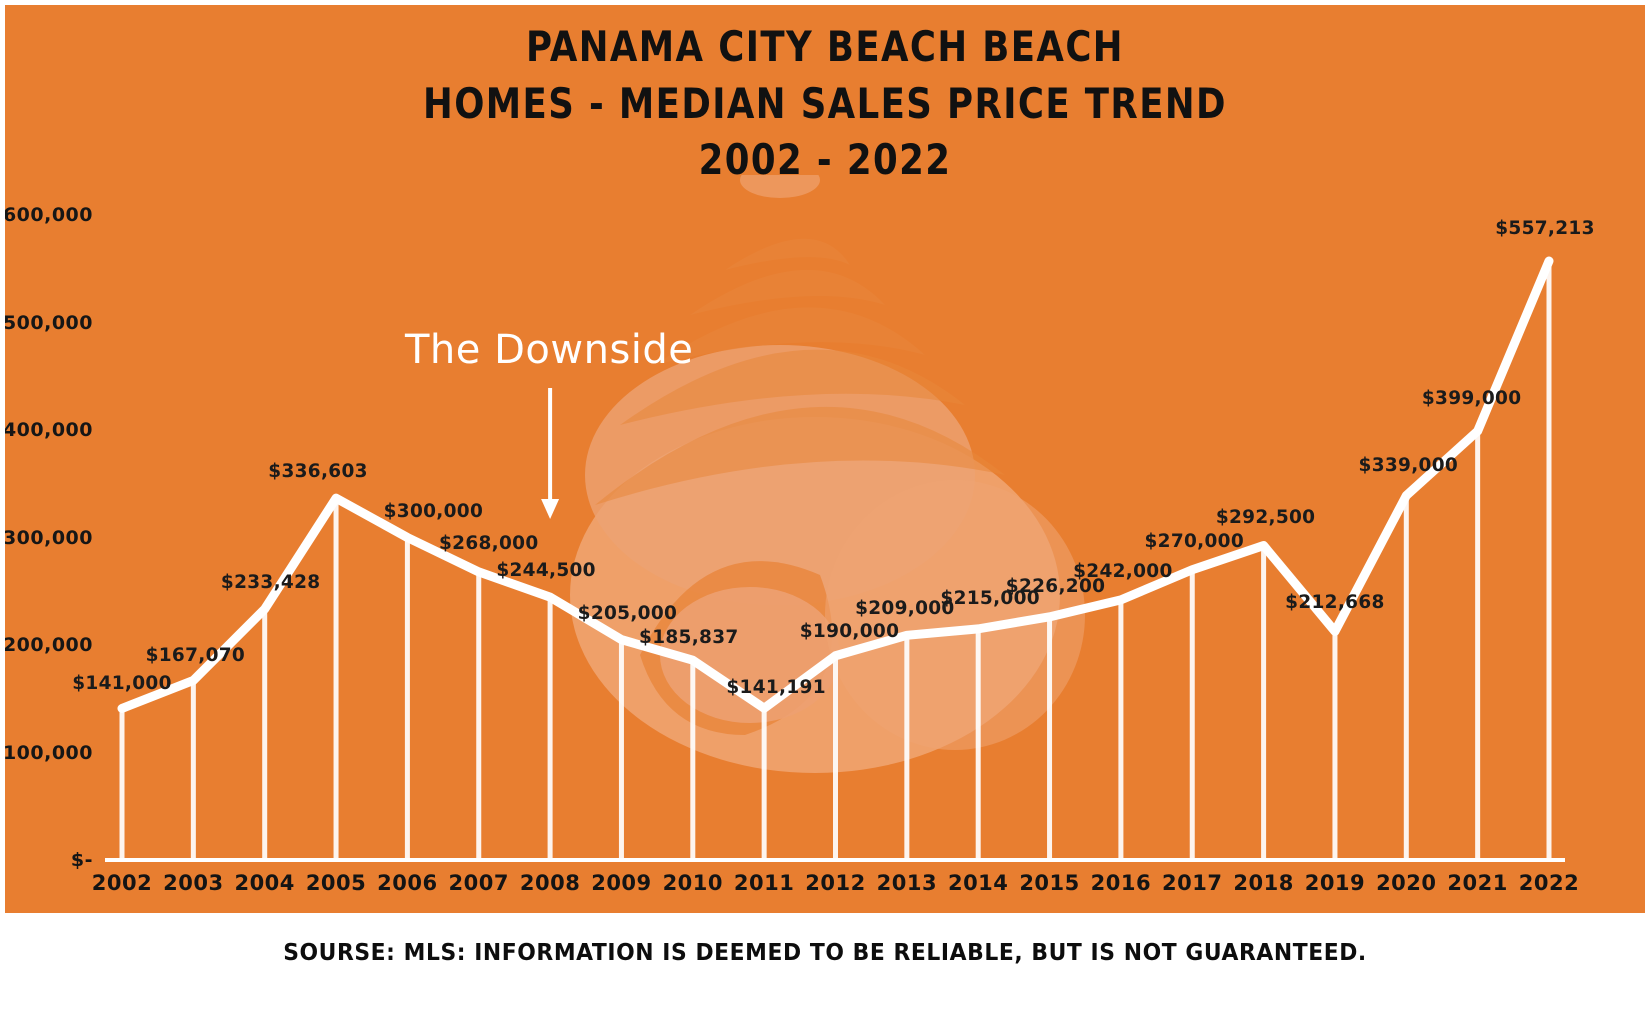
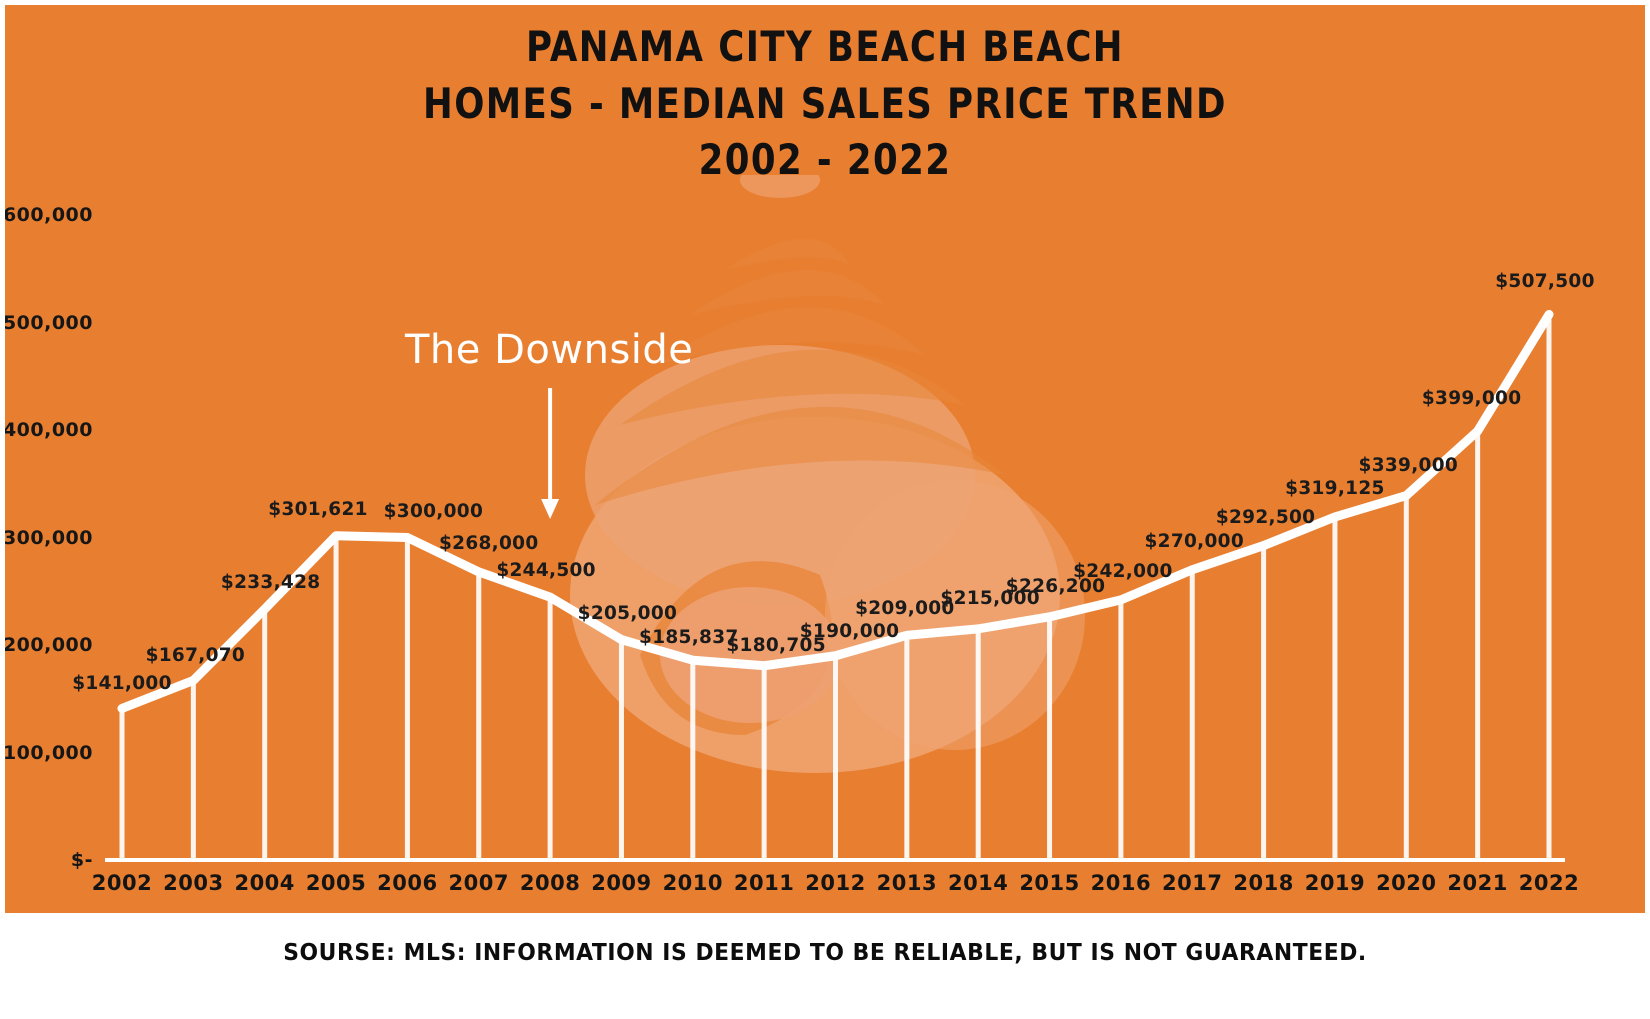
2005: $336,603 -> $301,621
2011: $141,191 -> $180,705
2019: $212,668 -> $319,125
2022: $557,213 -> $507,500
